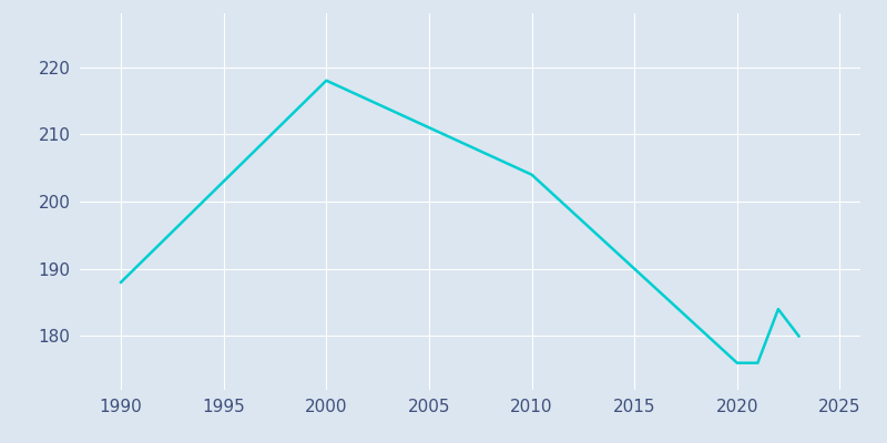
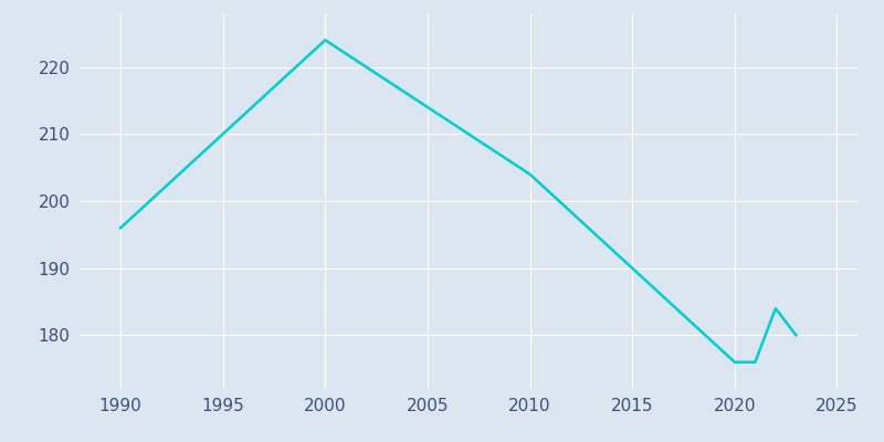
1990: 188 -> 196
2000: 218 -> 224
